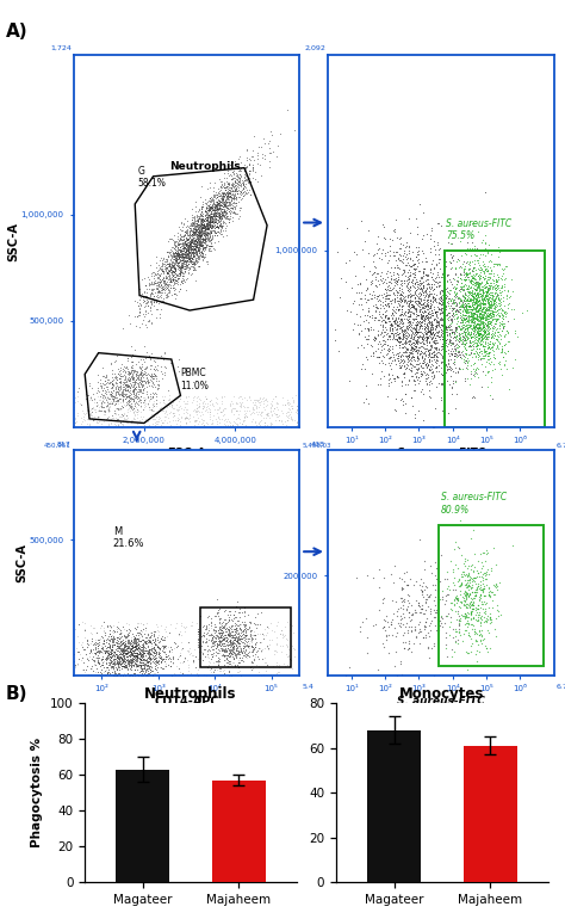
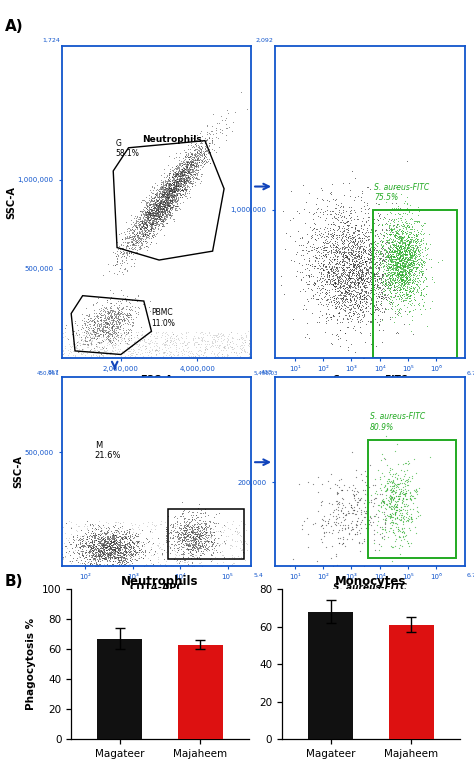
Neutrophils/Magateer: 63 -> 67
Neutrophils/Majaheem: 57 -> 63
